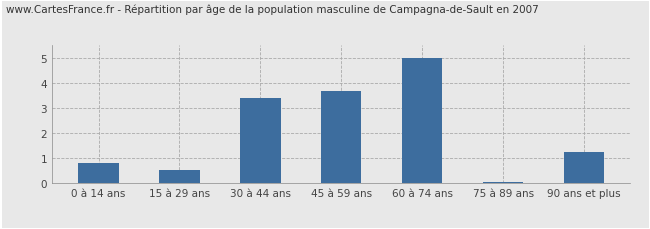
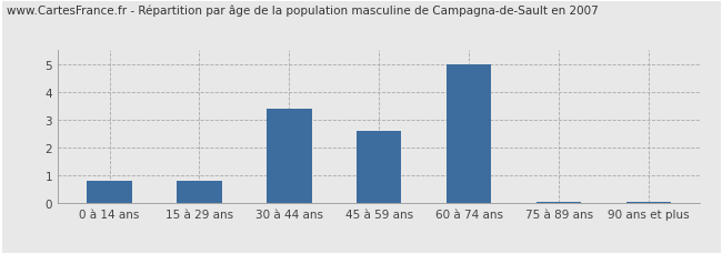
15 à 29 ans: 0.50 -> 0.80
45 à 59 ans: 3.65 -> 2.60
90 ans et plus: 1.25 -> 0.03
